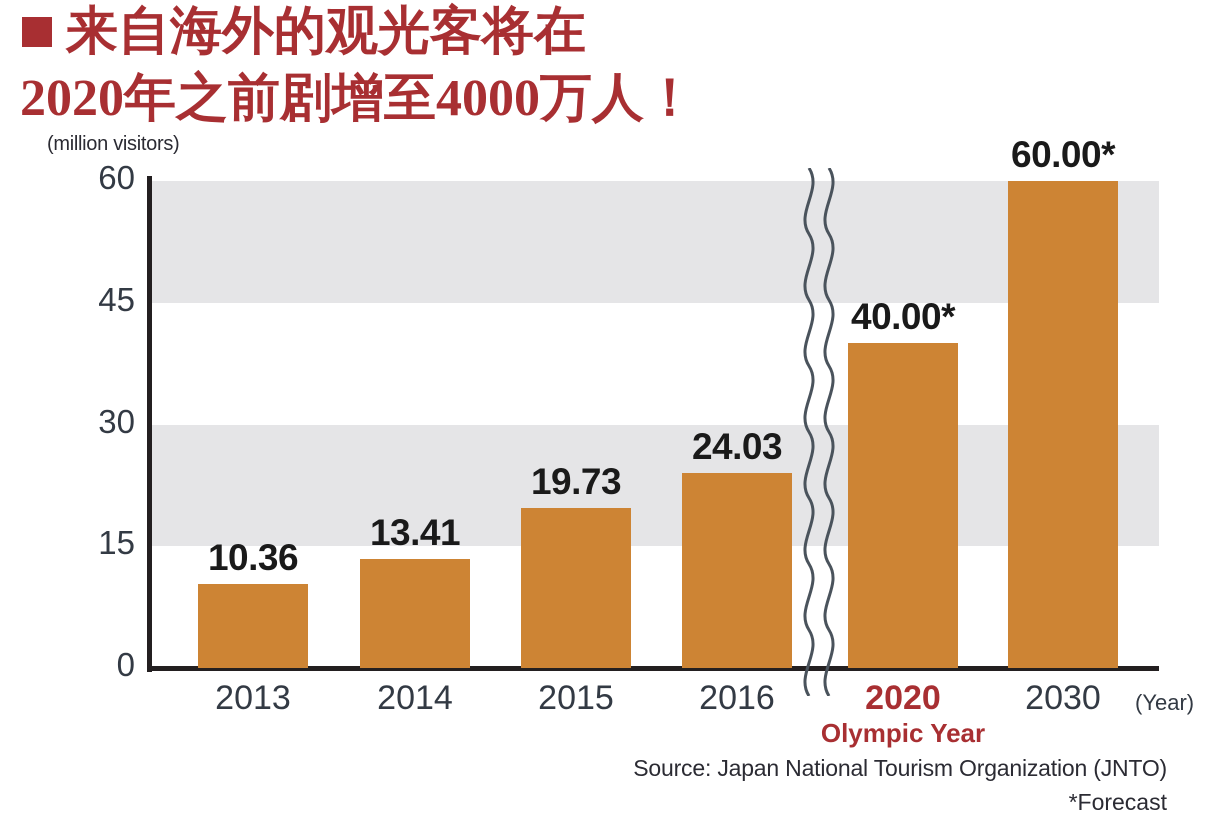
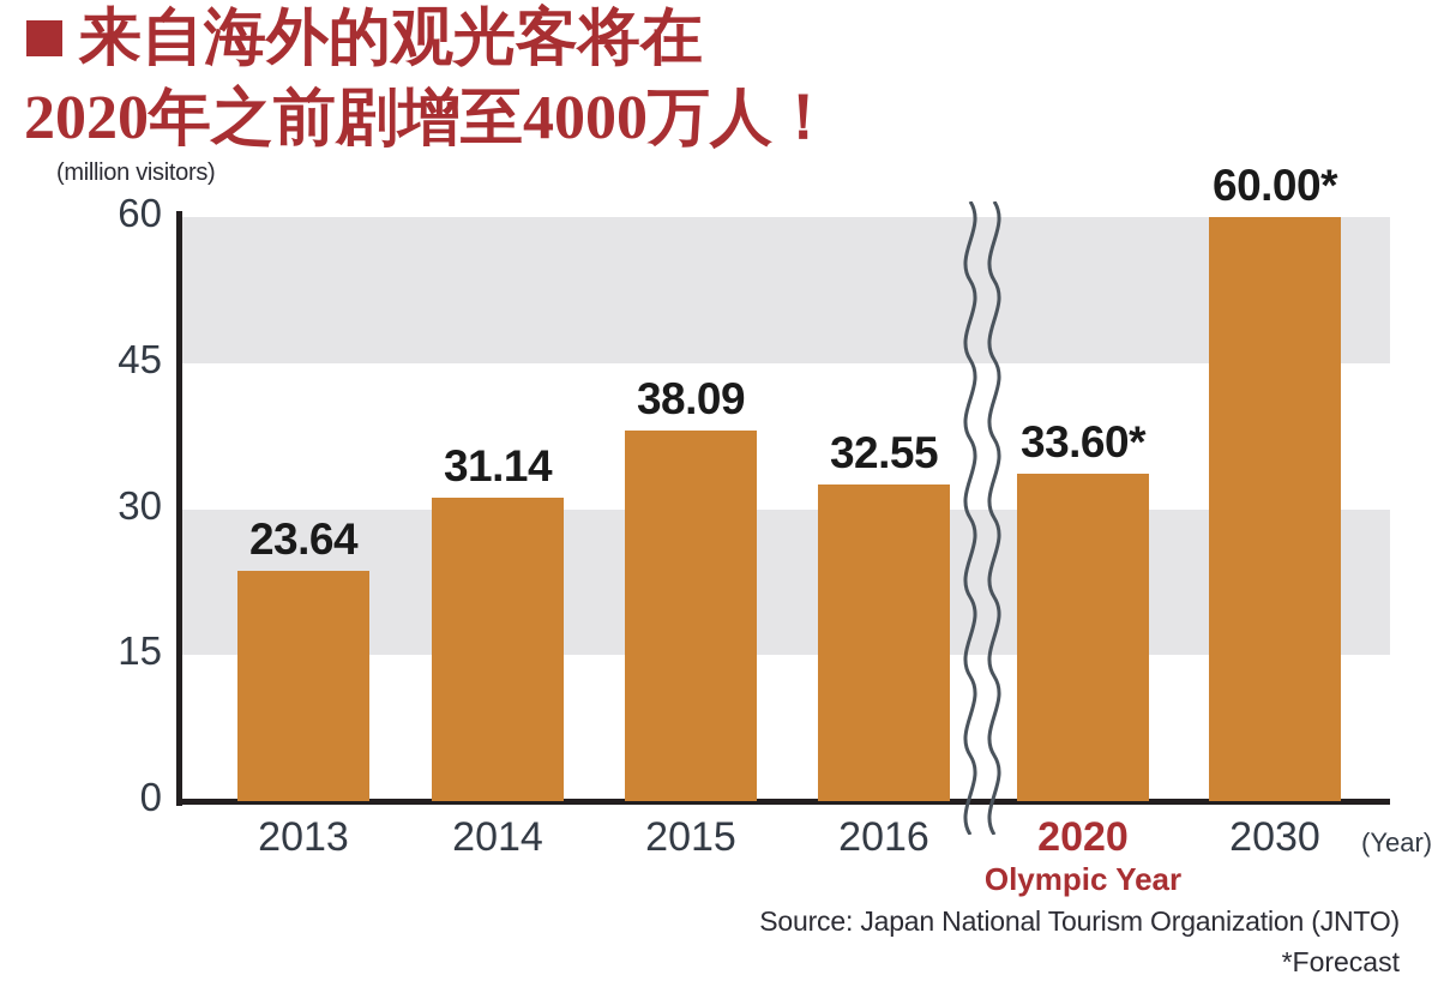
2013: 10.36 -> 23.64
2014: 13.41 -> 31.14
2015: 19.73 -> 38.09
2016: 24.03 -> 32.55
2020: 40.00 -> 33.60
